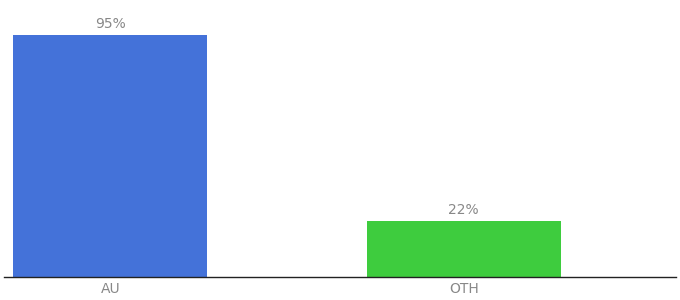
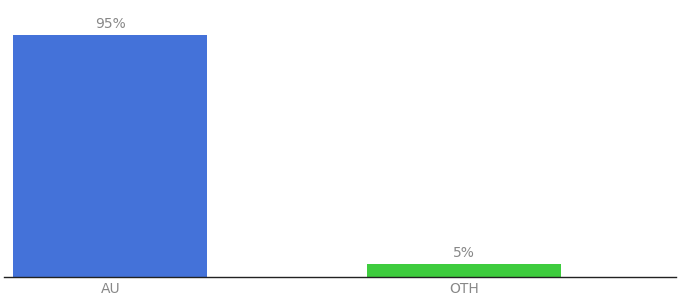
OTH: 22% -> 5%
